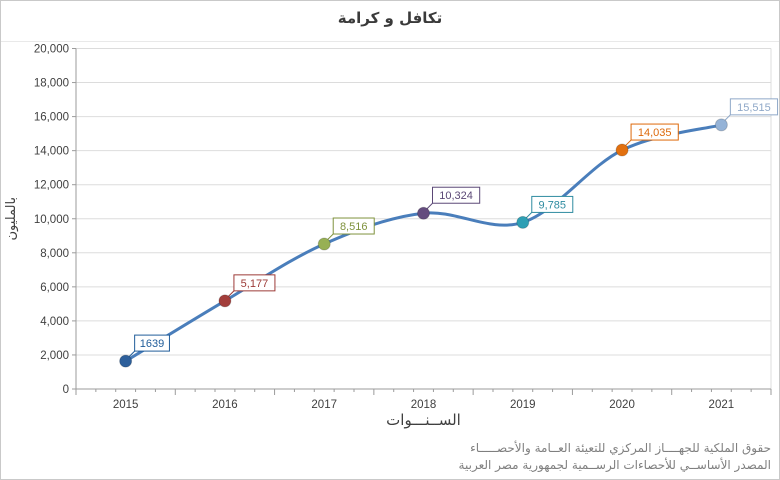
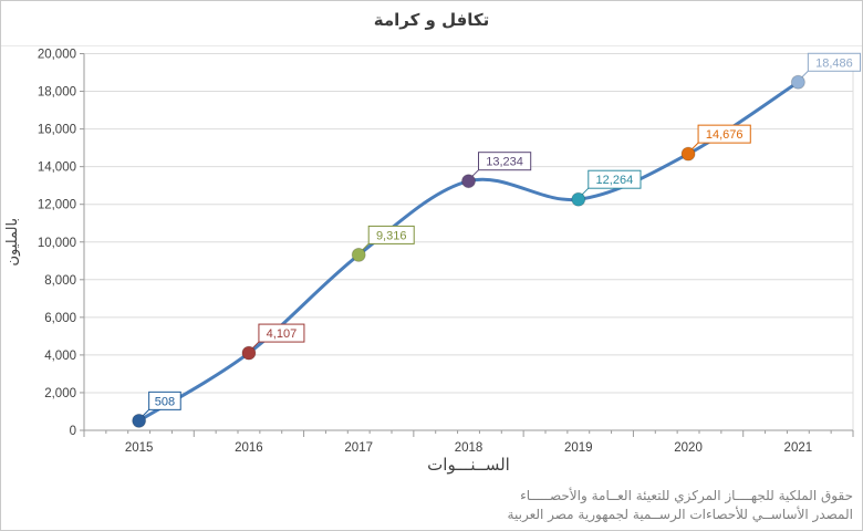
2015: 1639 -> 508
2016: 5,177 -> 4,107
2017: 8,516 -> 9,316
2018: 10,324 -> 13,234
2019: 9,785 -> 12,264
2020: 14,035 -> 14,676
2021: 15,515 -> 18,486
